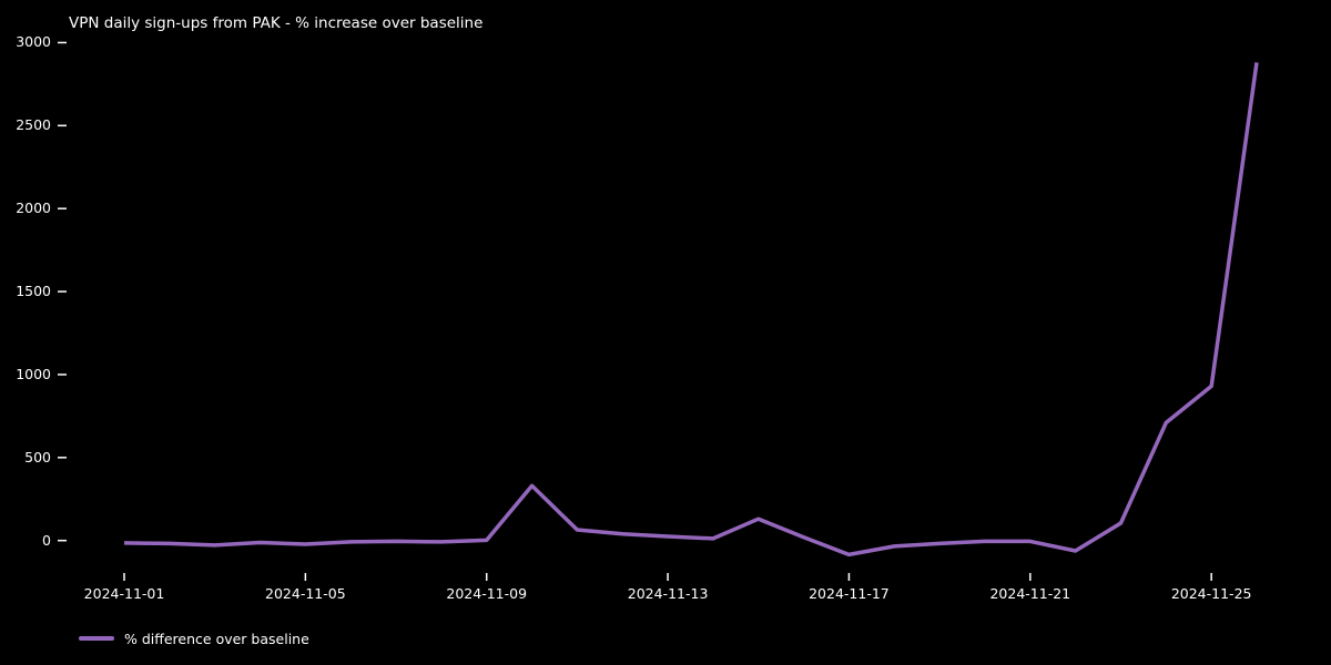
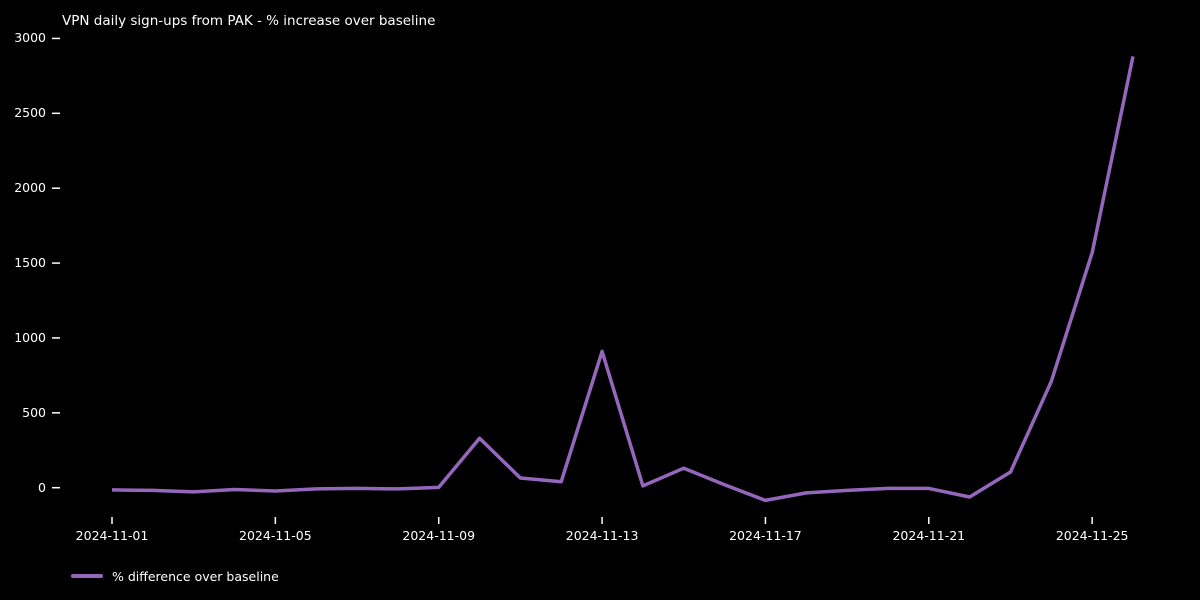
2024-11-13: 20 -> 910
2024-11-25: 930 -> 1570
